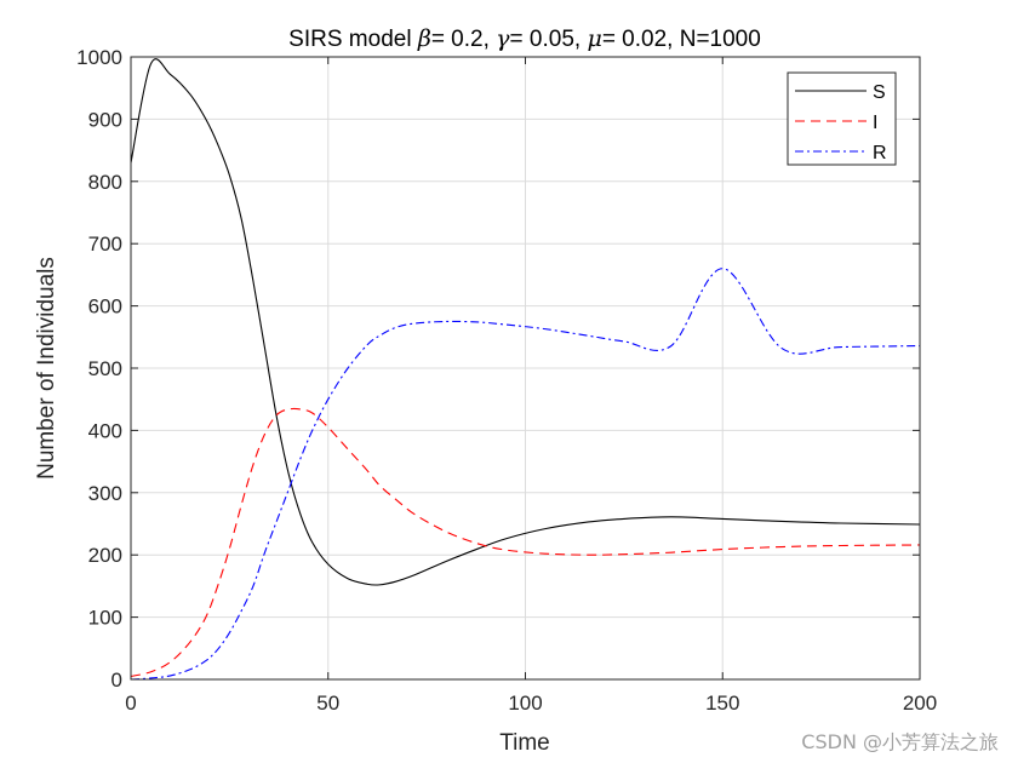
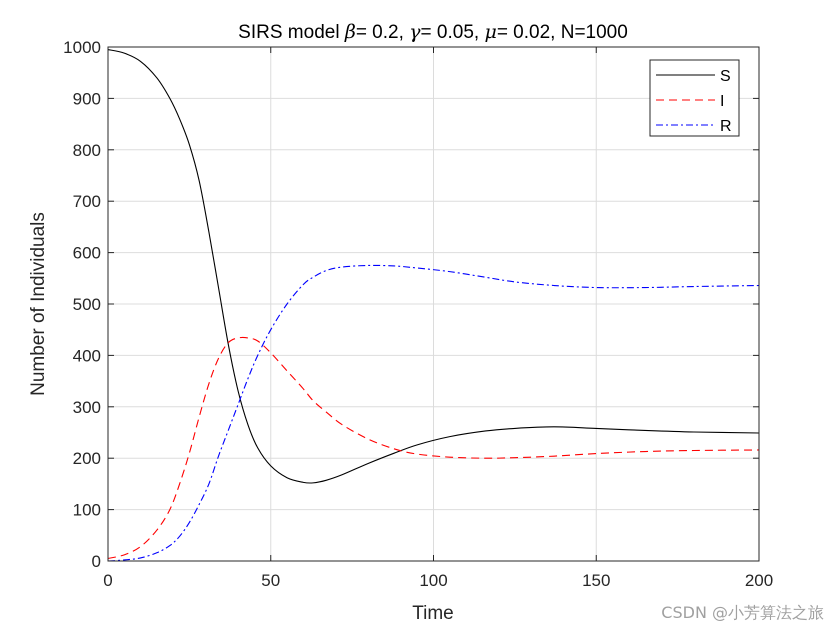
S/0: 830 -> 1000
R/150: 660 -> 530
